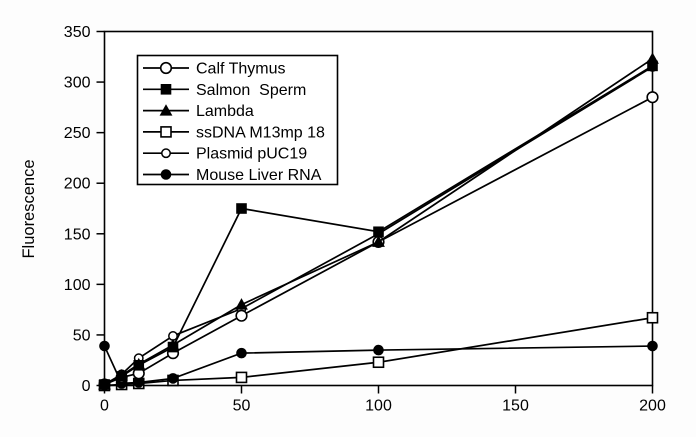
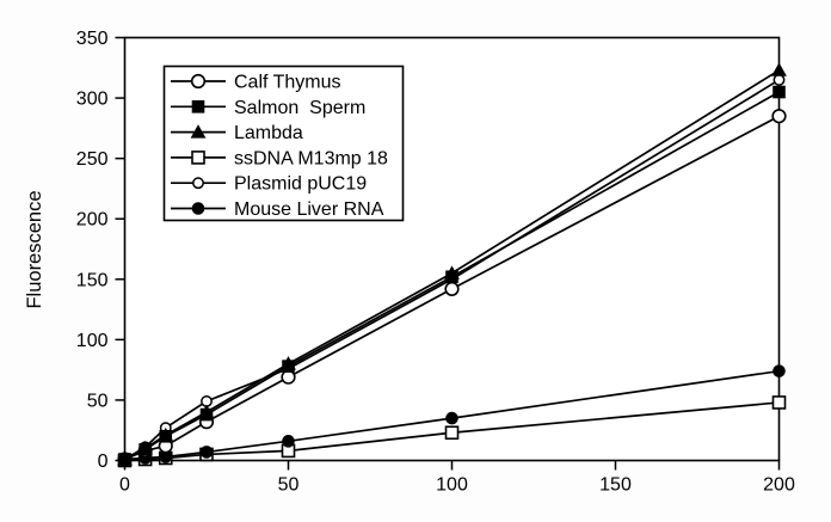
Mouse Liver RNA/0: 39 -> 1
Salmon Sperm/50: 175 -> 78
Mouse Liver RNA/50: 32 -> 16
Lambda/100: 142 -> 155
Salmon Sperm/200: 316 -> 305
ssDNA M13mp 18/200: 67 -> 48
Mouse Liver RNA/200: 39 -> 74
